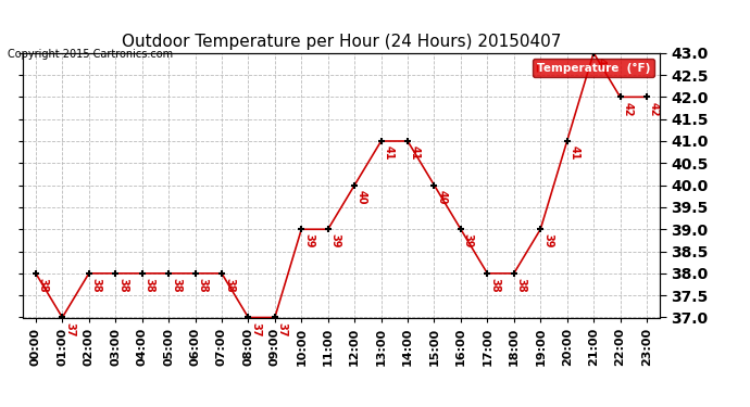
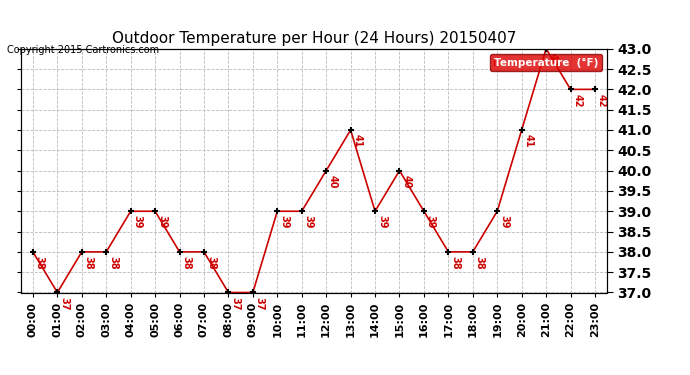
04:00: 38 -> 39
05:00: 38 -> 39
14:00: 41 -> 39
